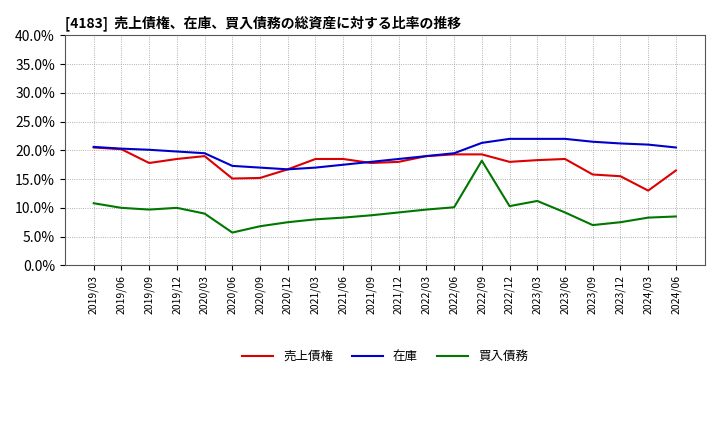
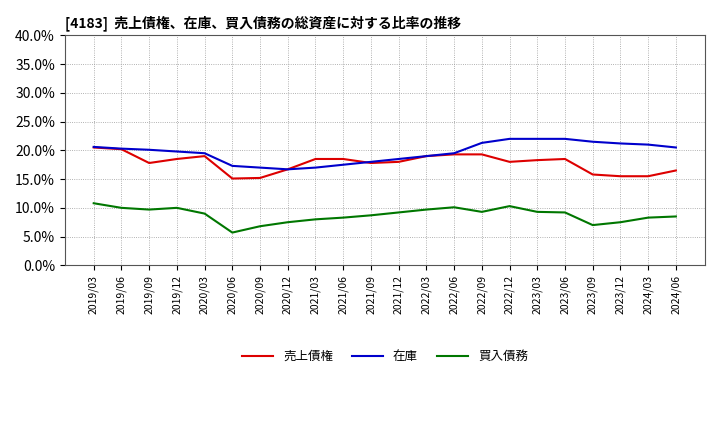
買入債務/2022/09: 18.2% -> 9.3%
買入債務/2023/03: 11.2% -> 9.3%
売上債権/2024/03: 13.0% -> 15.5%
